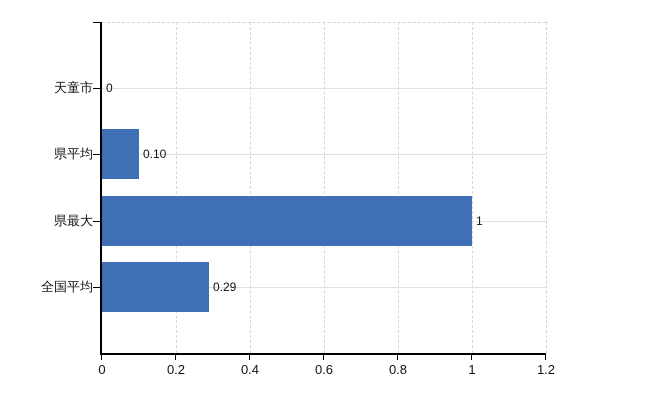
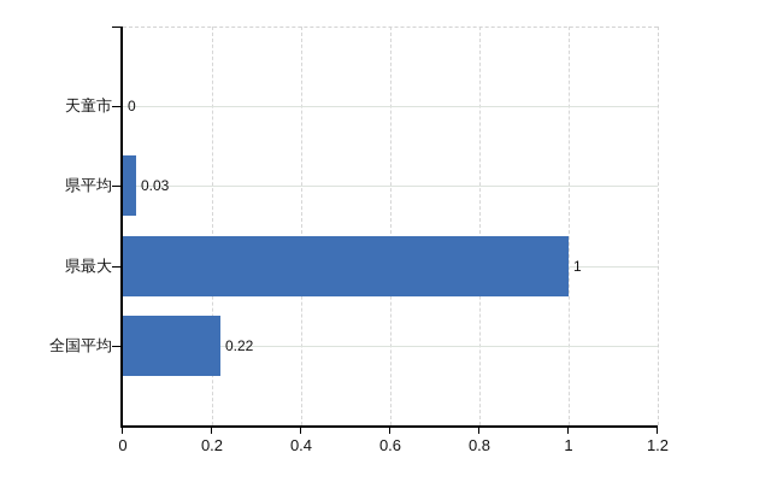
県平均: 0.10 -> 0.03
全国平均: 0.29 -> 0.22
